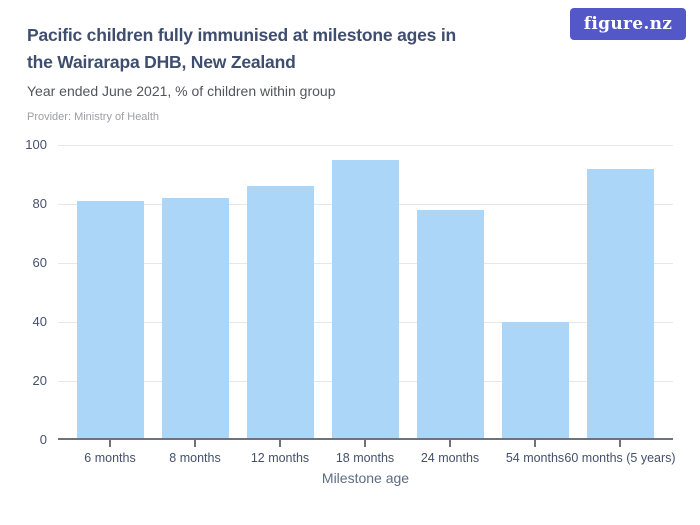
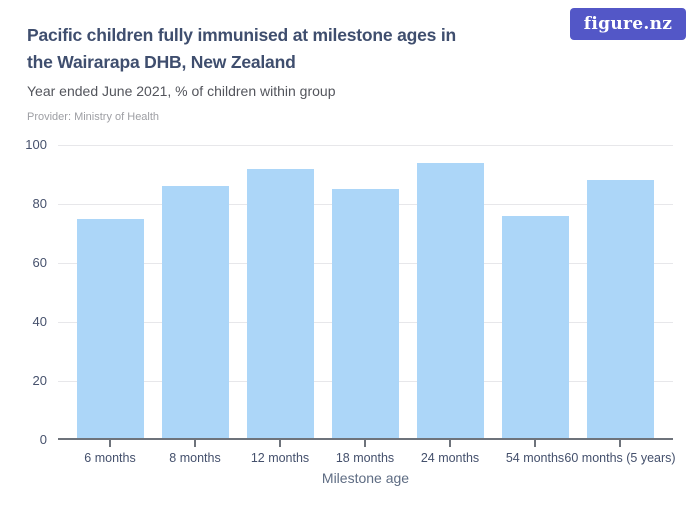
6 months: 81 -> 75
8 months: 82 -> 86
12 months: 86 -> 92
18 months: 95 -> 85
24 months: 78 -> 94
54 months: 40 -> 76
60 months (5 years): 92 -> 88
